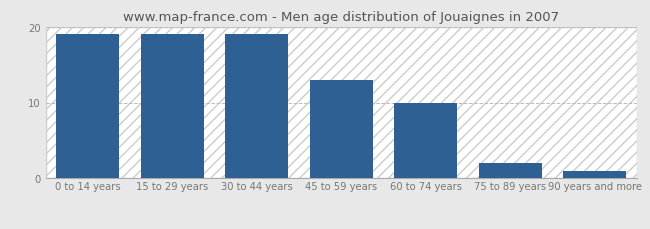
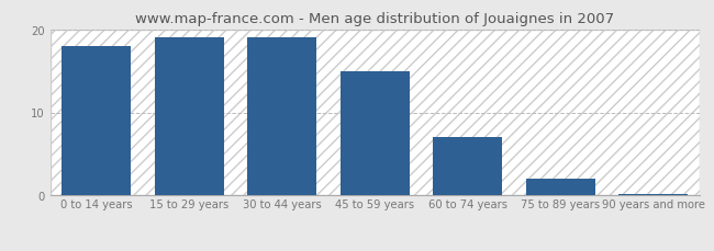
0 to 14 years: 19.0 -> 18.0
45 to 59 years: 13.0 -> 15.0
60 to 74 years: 10.0 -> 7.0
90 years and more: 1.0 -> 0.2
